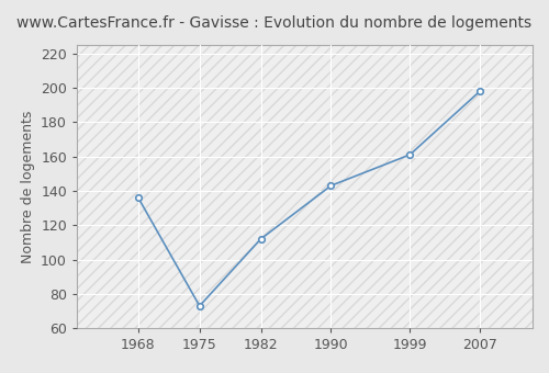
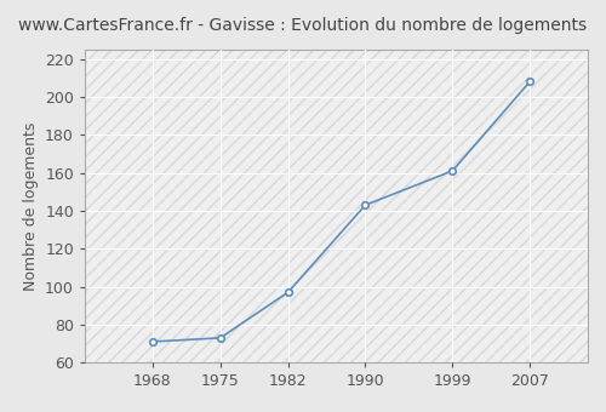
1968: 136 -> 71
1982: 112 -> 97
2007: 198 -> 208
